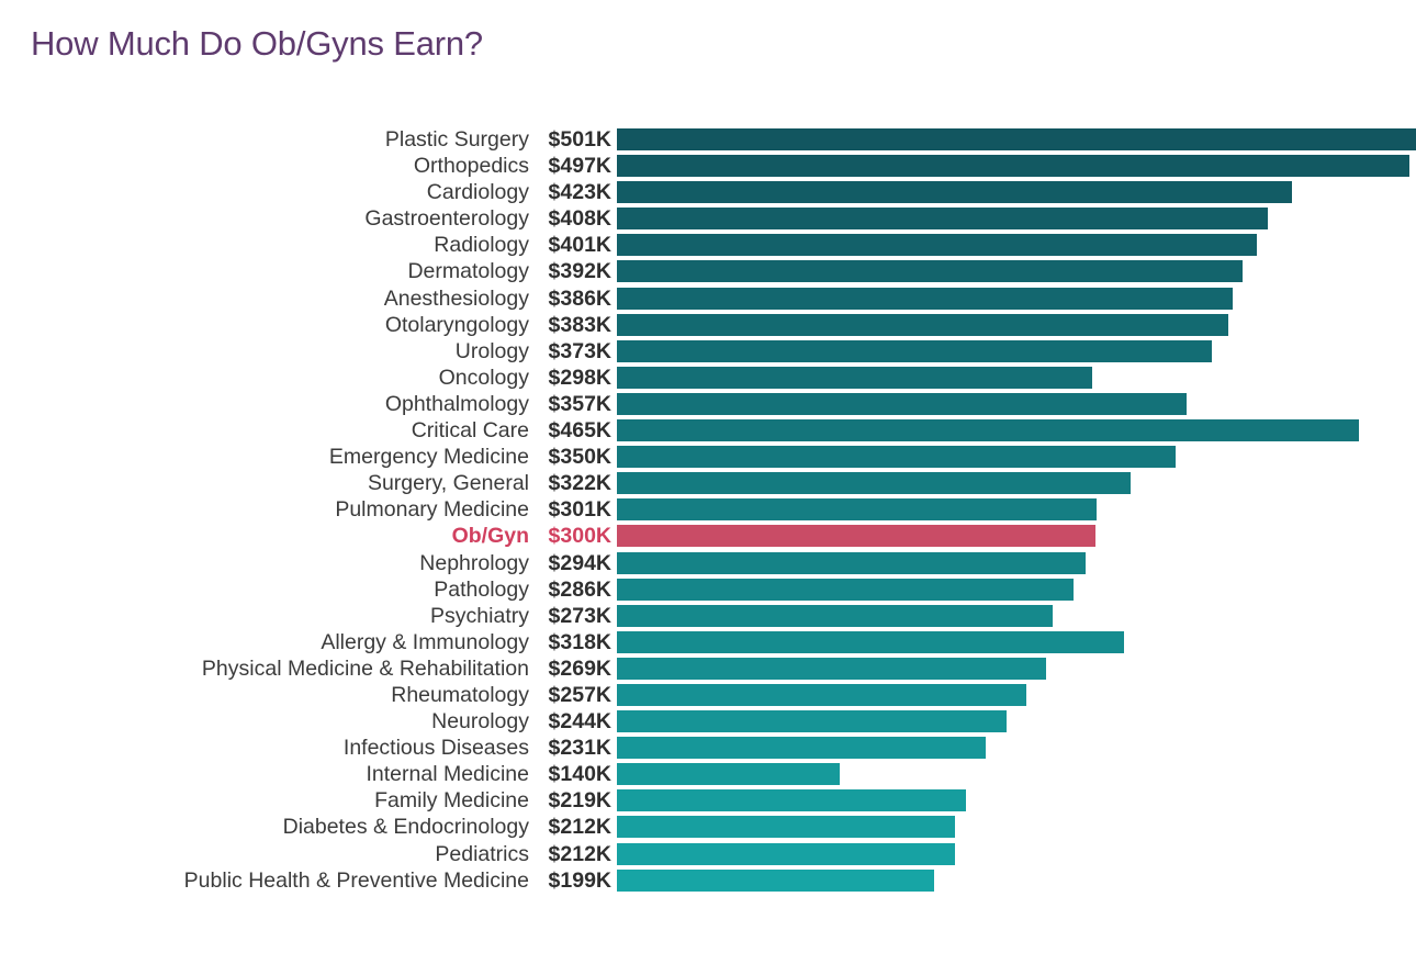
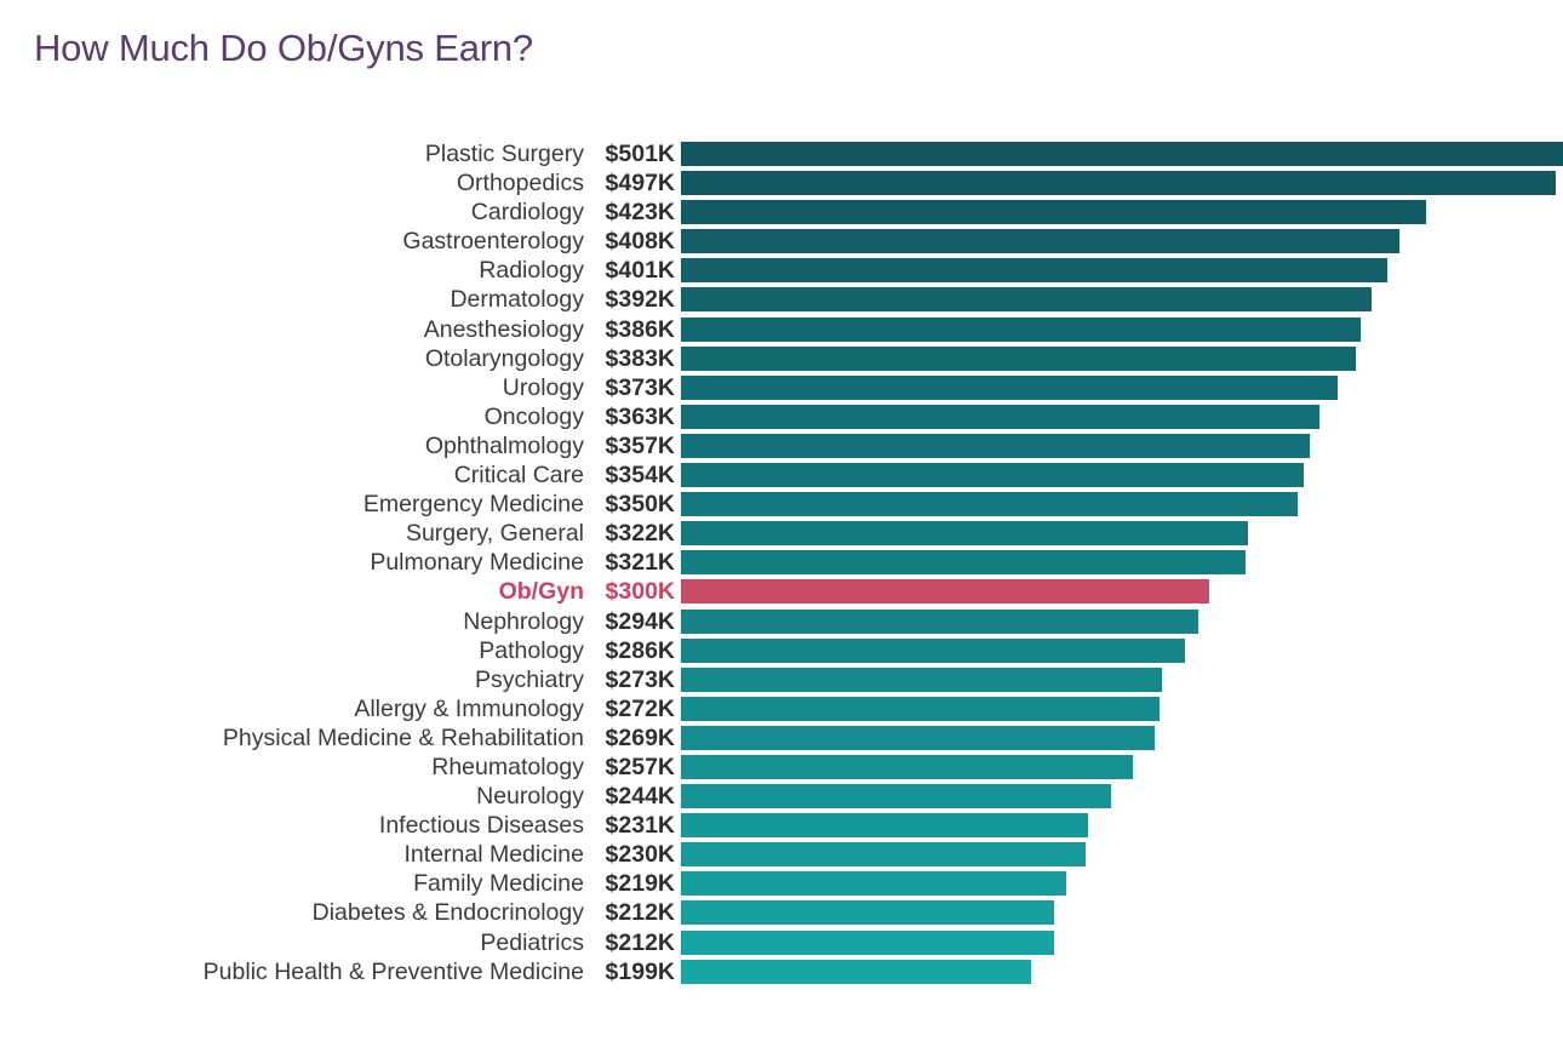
Oncology: $298K -> $363K
Critical Care: $465K -> $354K
Pulmonary Medicine: $301K -> $321K
Allergy & Immunology: $318K -> $272K
Internal Medicine: $140K -> $230K
